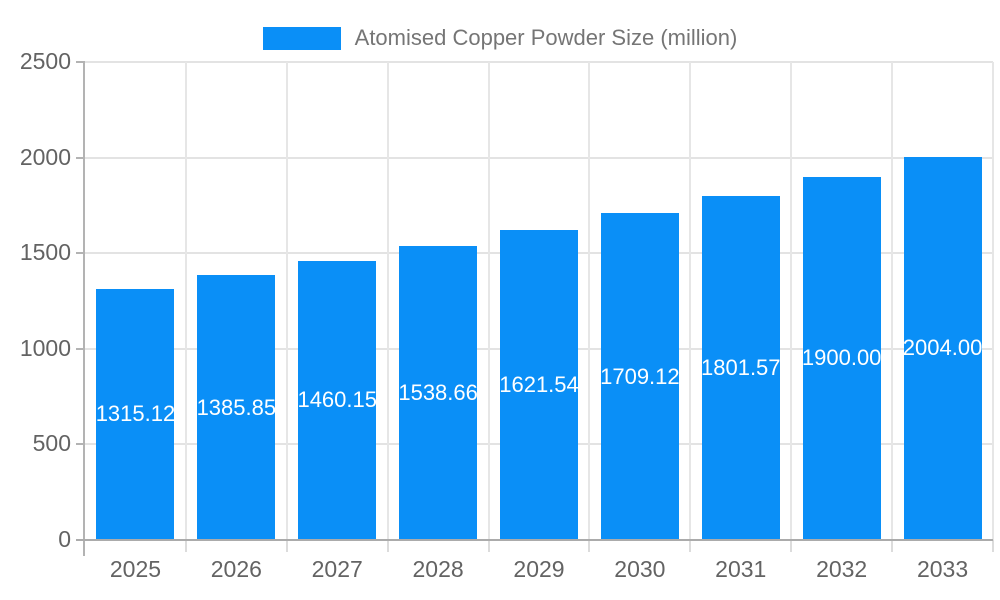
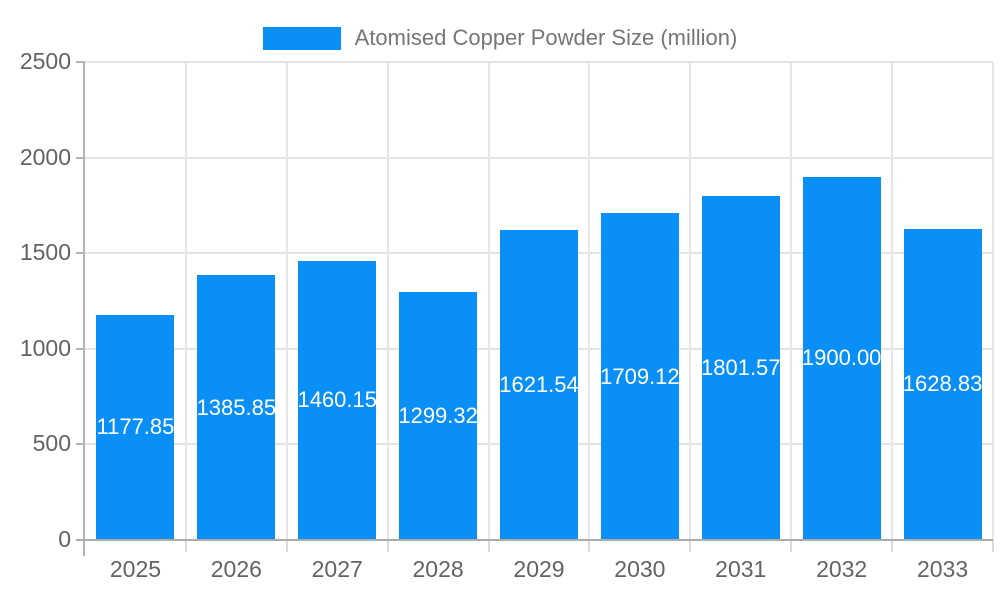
2025: 1315.12 -> 1177.85
2028: 1538.66 -> 1299.32
2033: 2004.00 -> 1628.83
